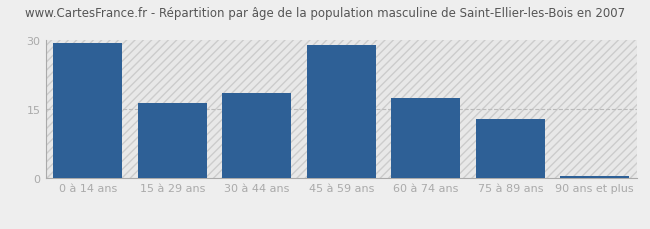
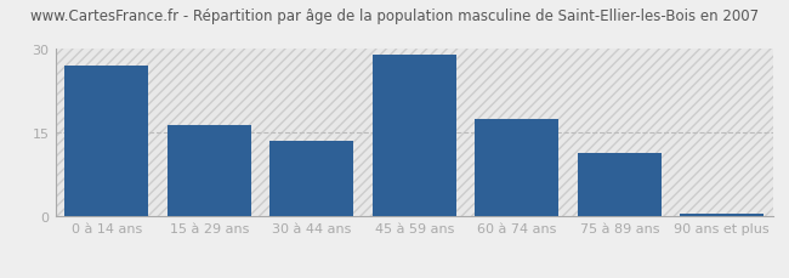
0 à 14 ans: 29.5 -> 27.0
30 à 44 ans: 18.5 -> 13.5
75 à 89 ans: 13.0 -> 11.5
